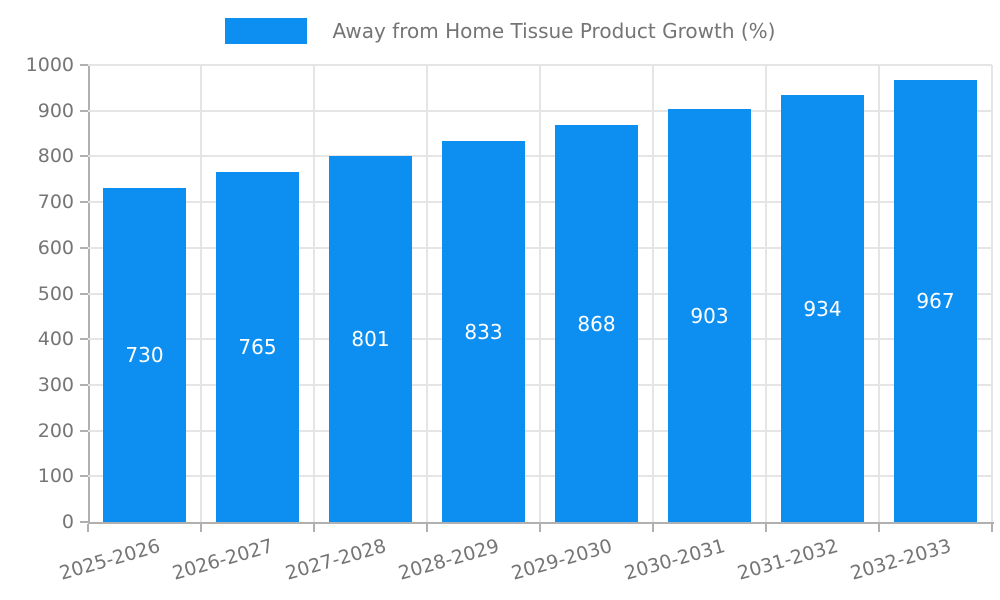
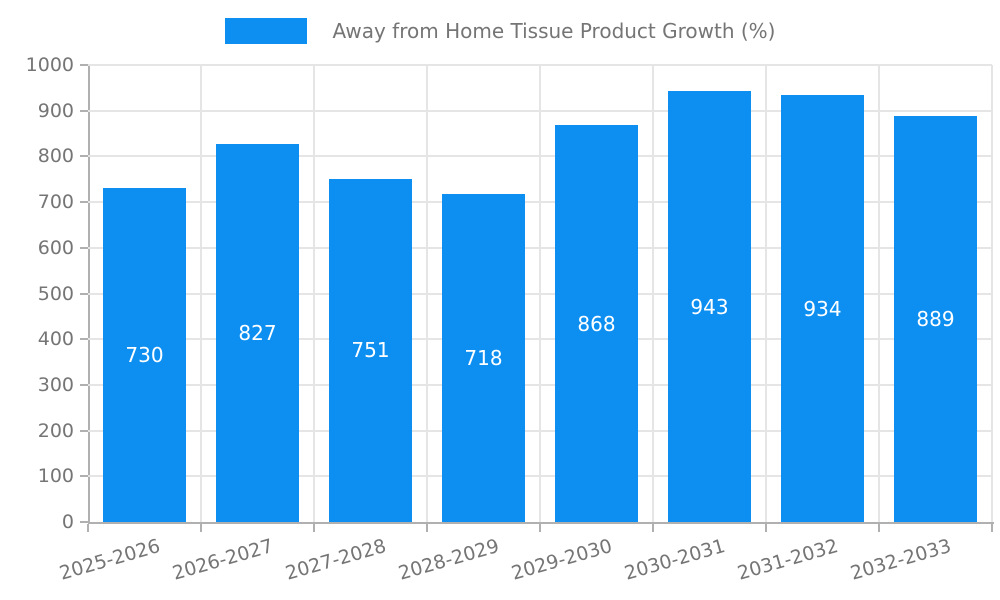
2026-2027: 765 -> 827
2027-2028: 801 -> 751
2028-2029: 833 -> 718
2030-2031: 903 -> 943
2032-2033: 967 -> 889
